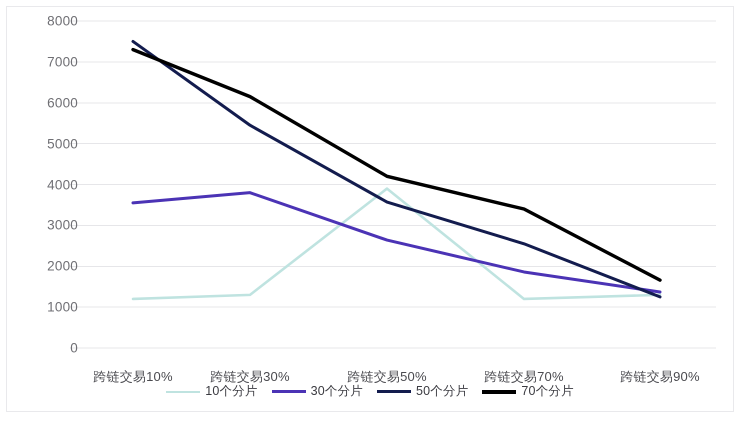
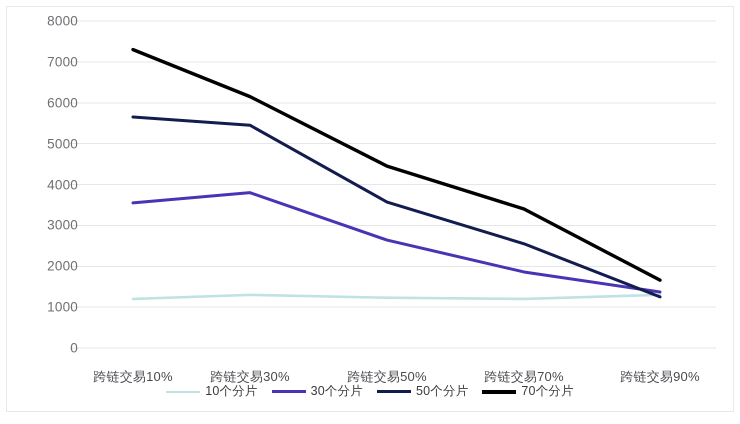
50个分片/跨链交易10%: 7500 -> 5600
10个分片/跨链交易50%: 3900 -> 1200
70个分片/跨链交易50%: 4200 -> 4400
